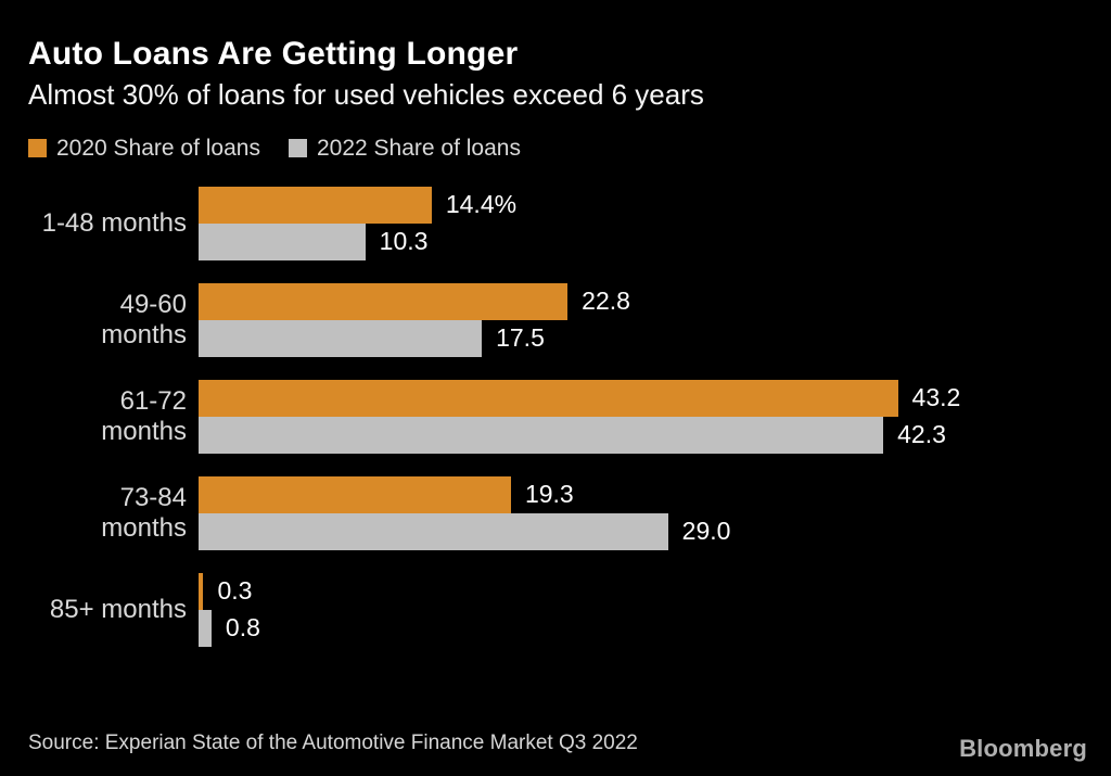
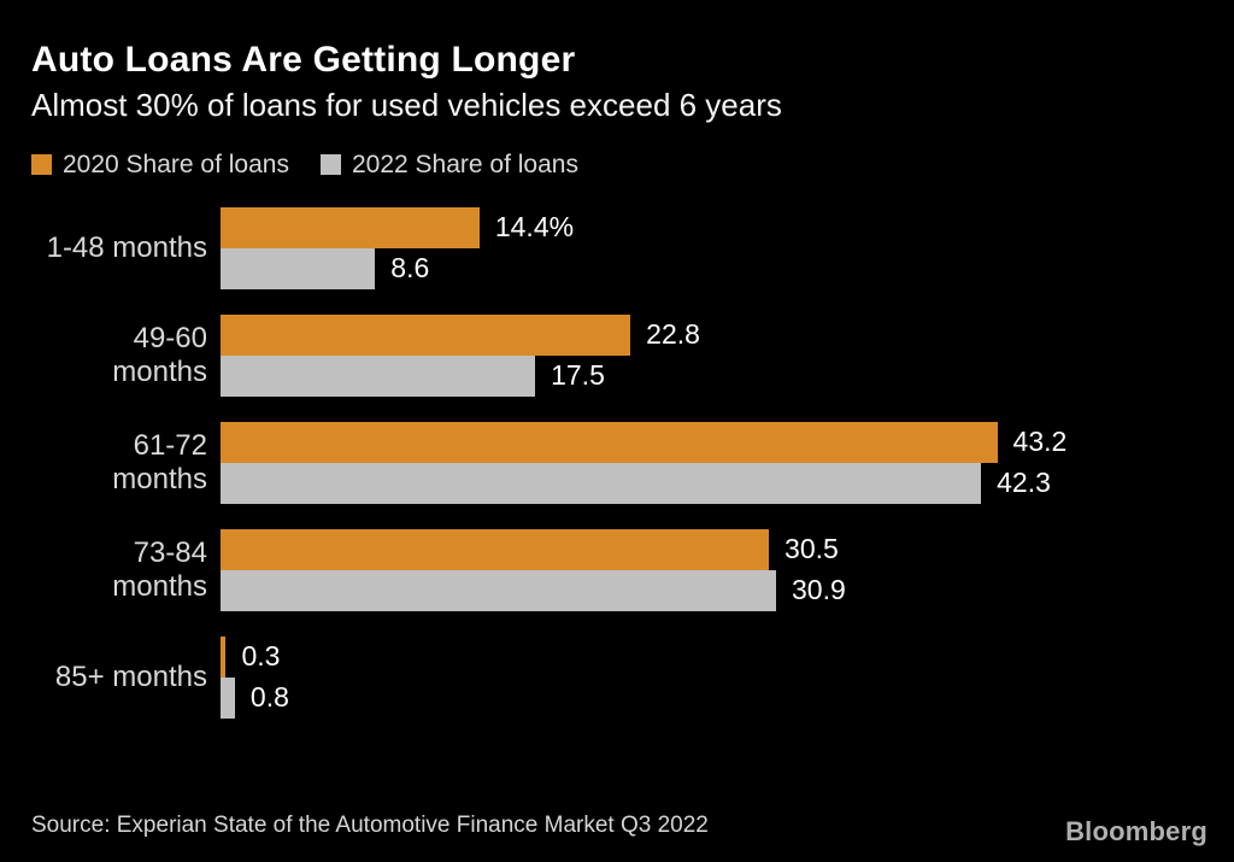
2022 Share of loans/1-48 months: 10.3 -> 8.6
2020 Share of loans/73-84 months: 19.3 -> 30.5
2022 Share of loans/73-84 months: 29.0 -> 30.9
